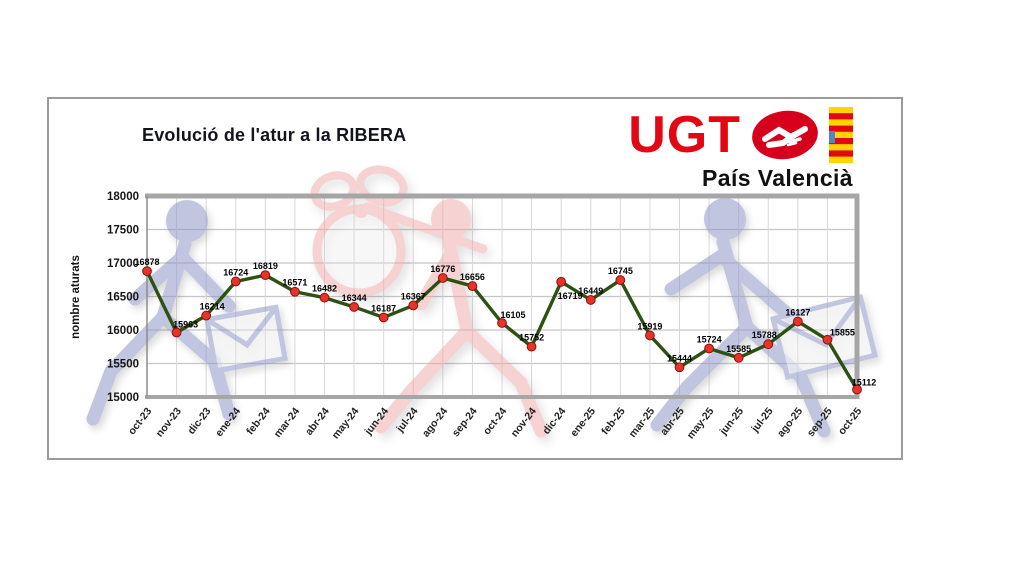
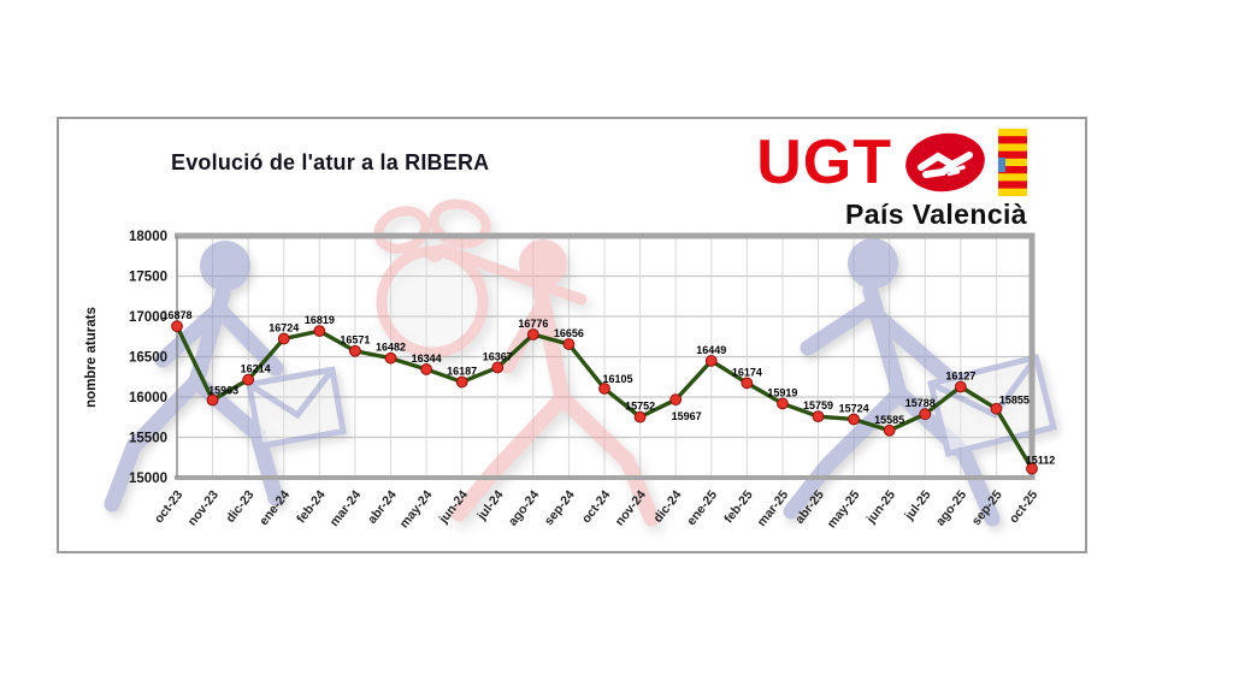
dic-24: 16719 -> 15967
feb-25: 16745 -> 16174
abr-25: 15444 -> 15759
